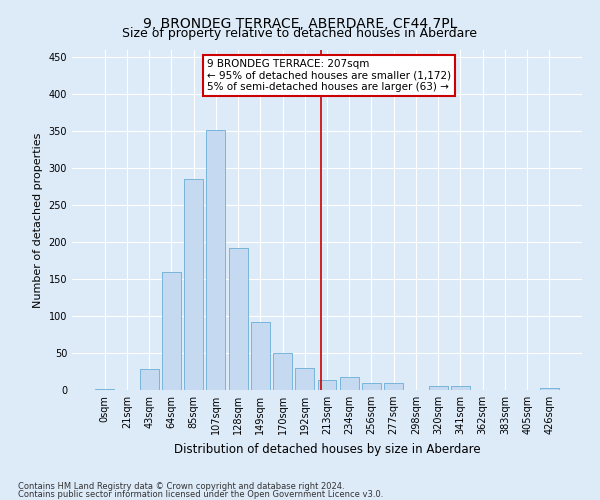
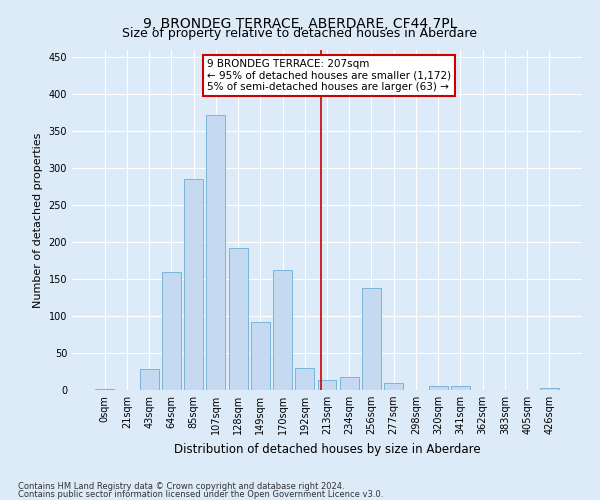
107sqm: 352 -> 372
170sqm: 50 -> 162
256sqm: 10 -> 138
